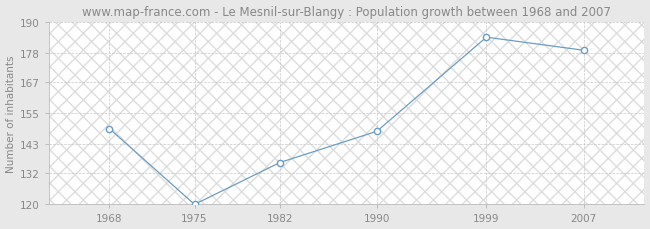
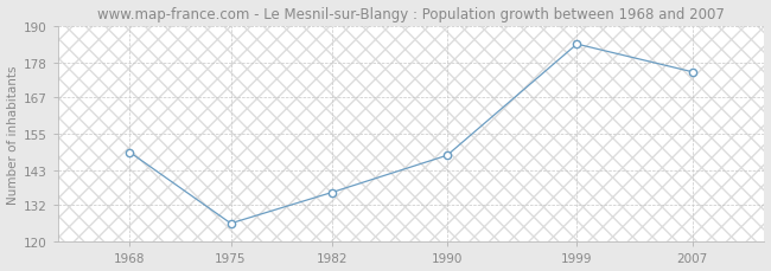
1975: 120 -> 126
2007: 179 -> 175
